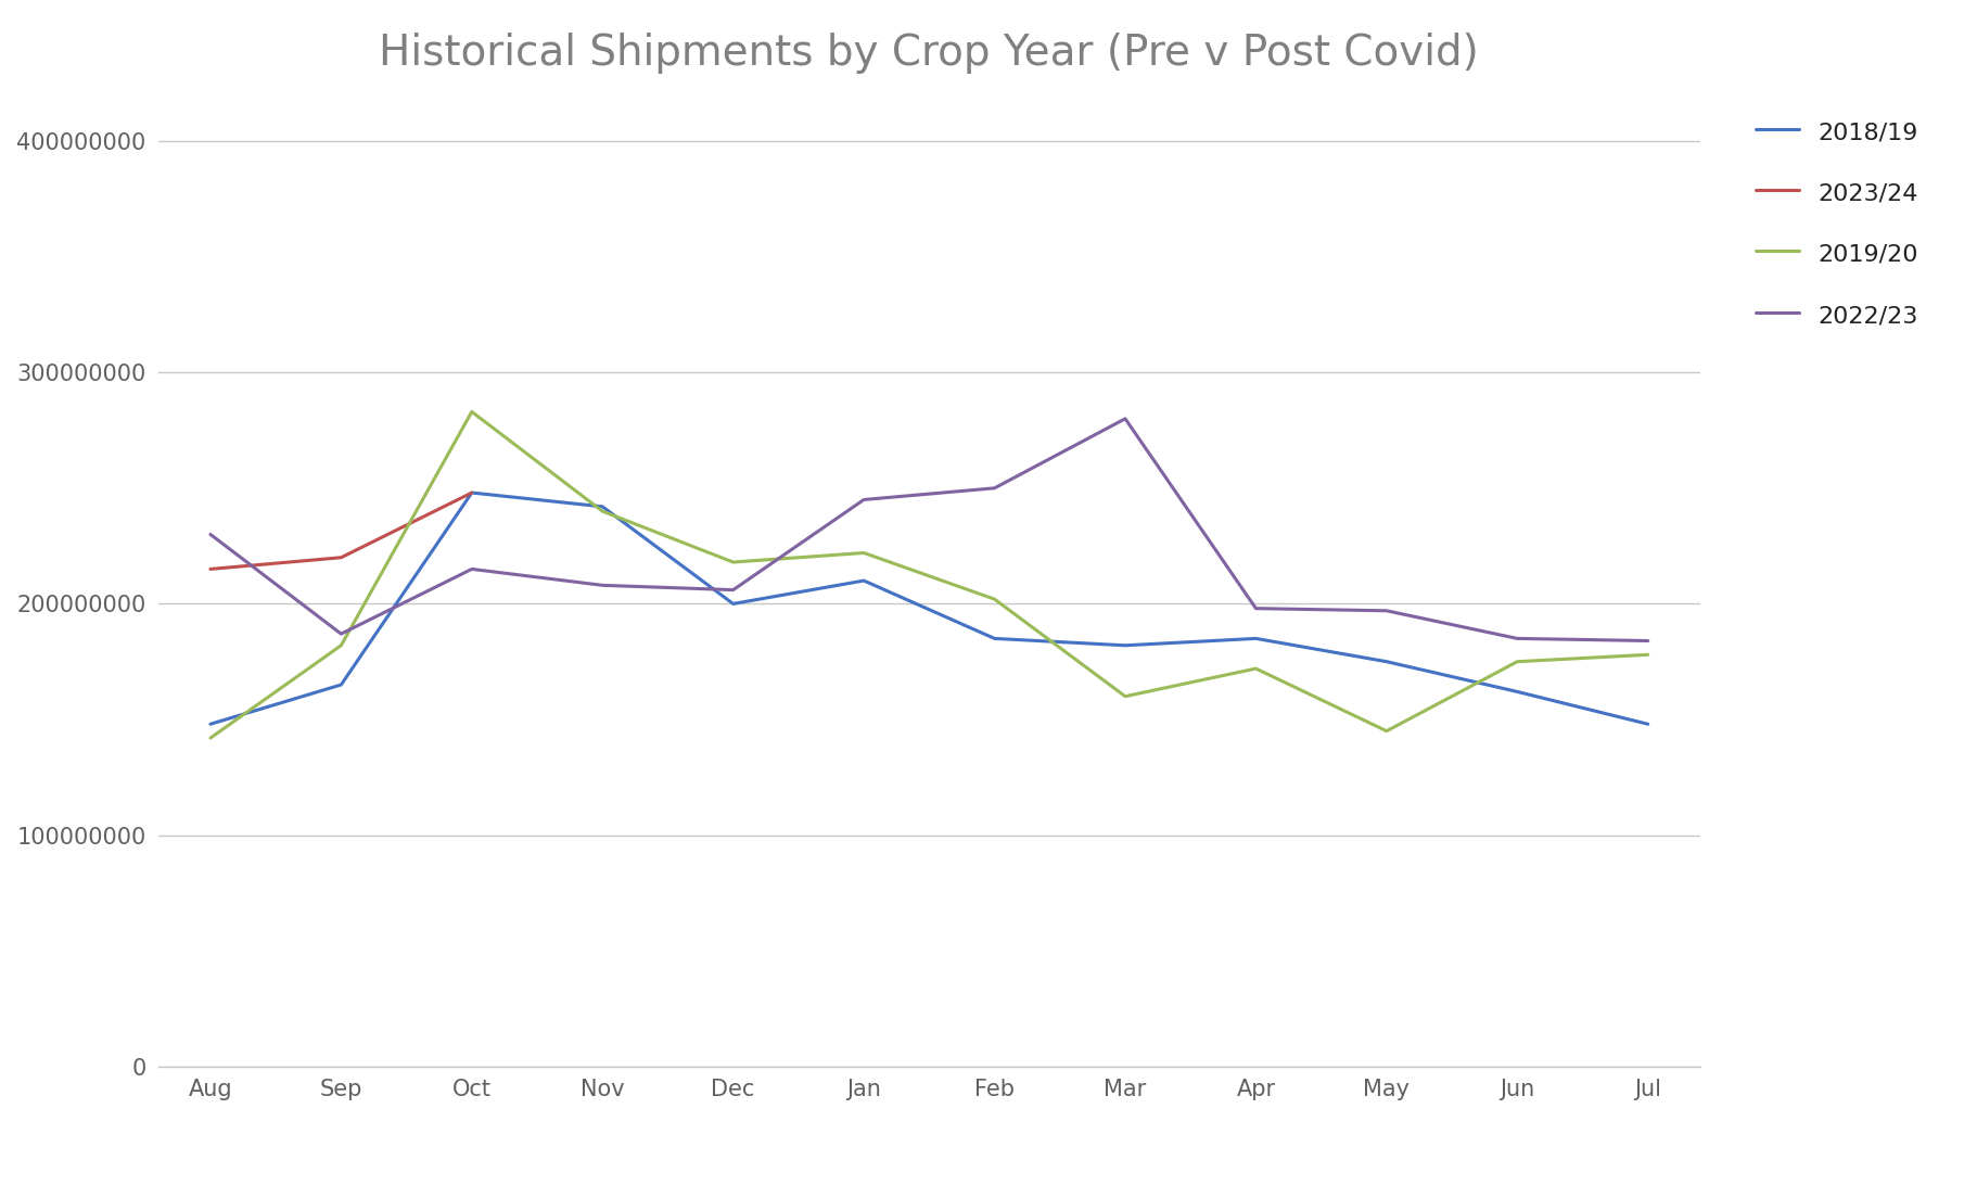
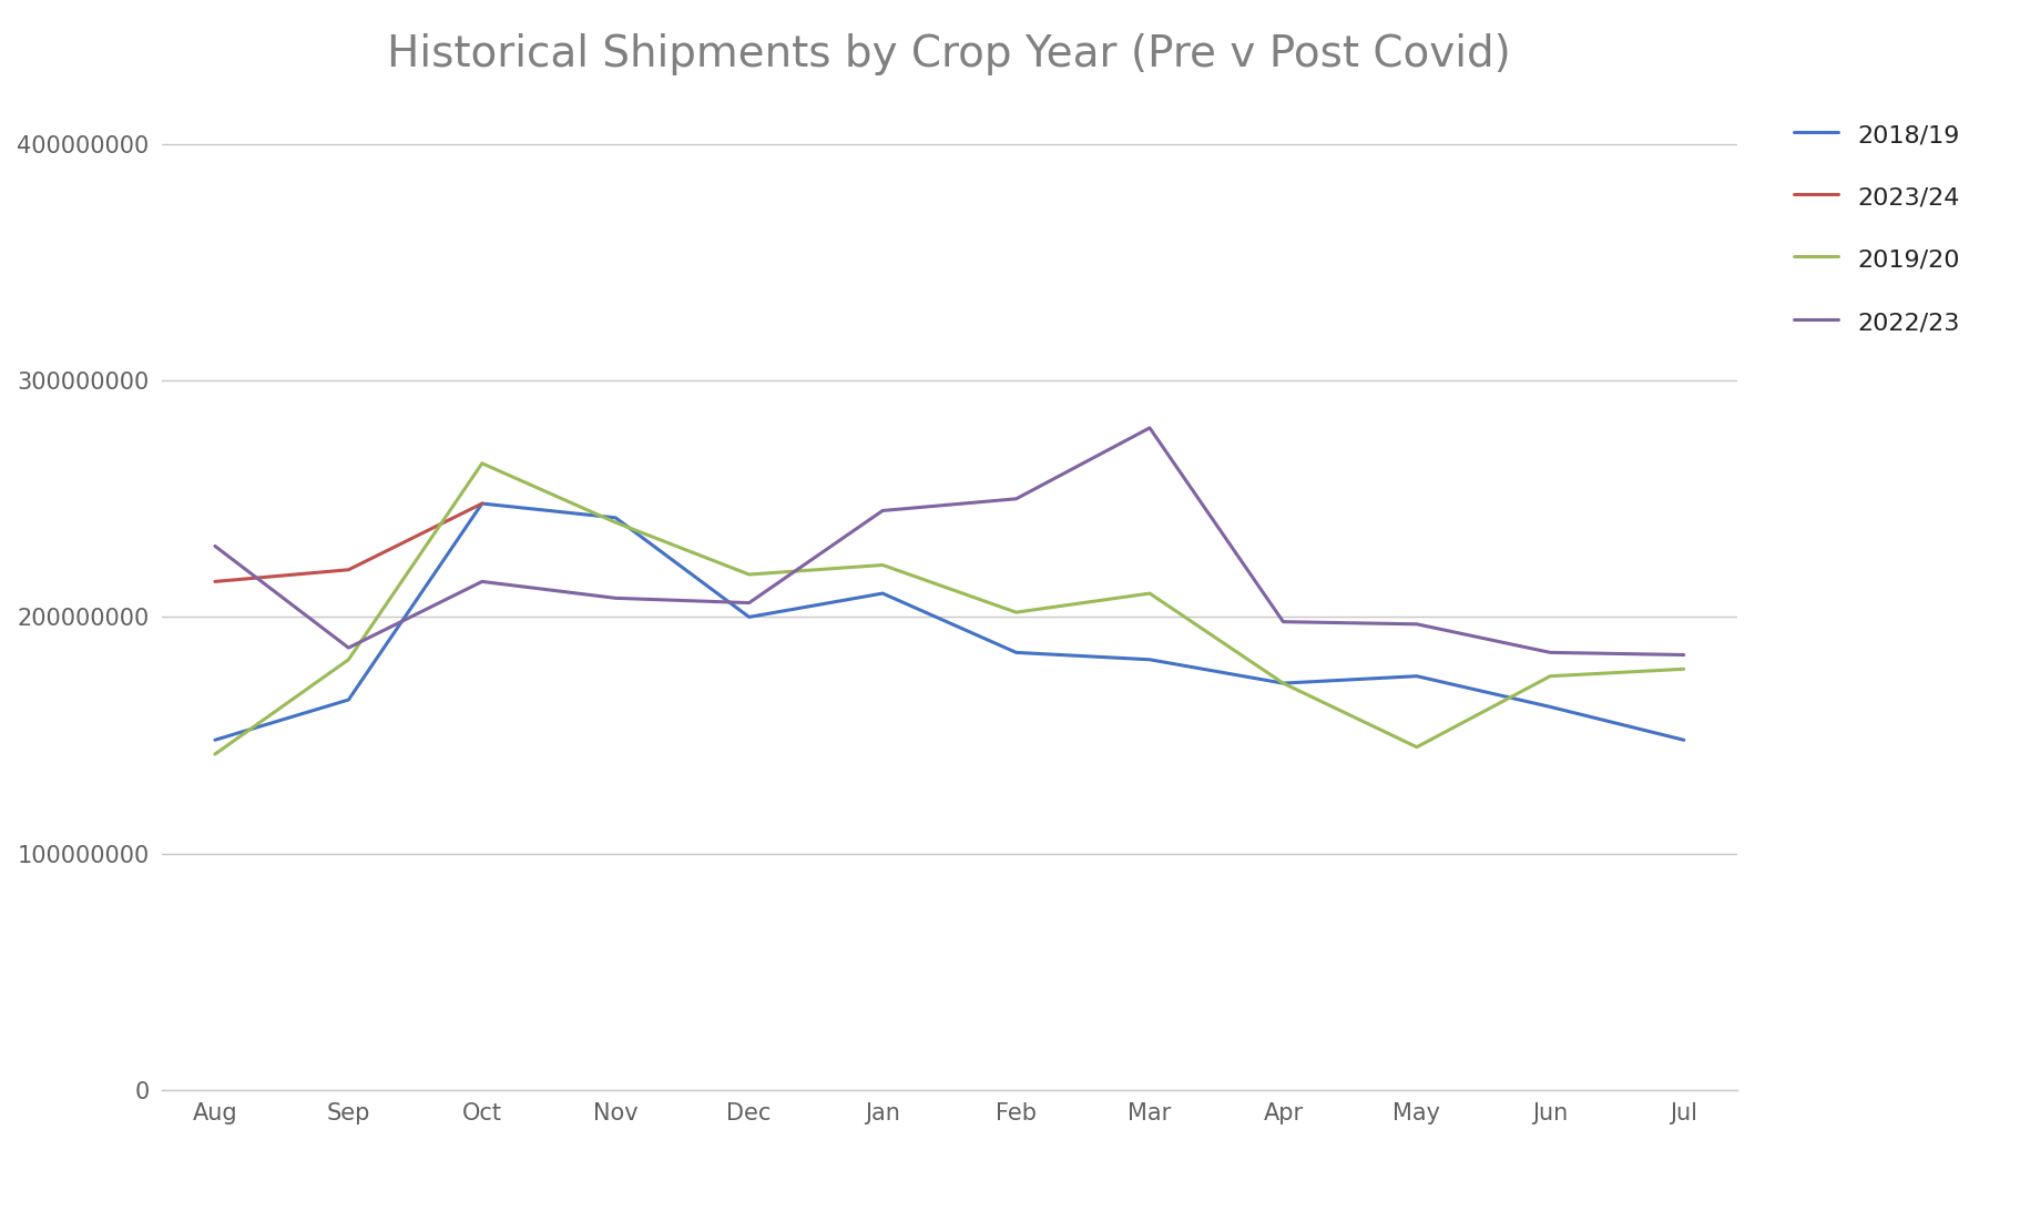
2019/20/Oct: 283000000 -> 265000000
2019/20/Mar: 160000000 -> 210000000
2018/19/Apr: 185000000 -> 172000000
